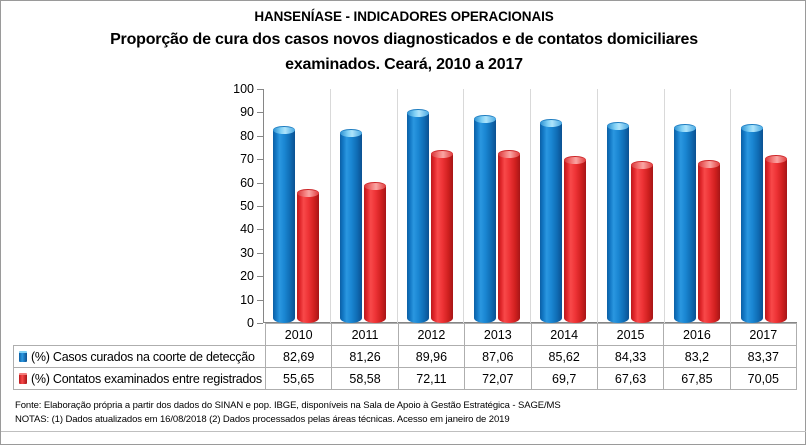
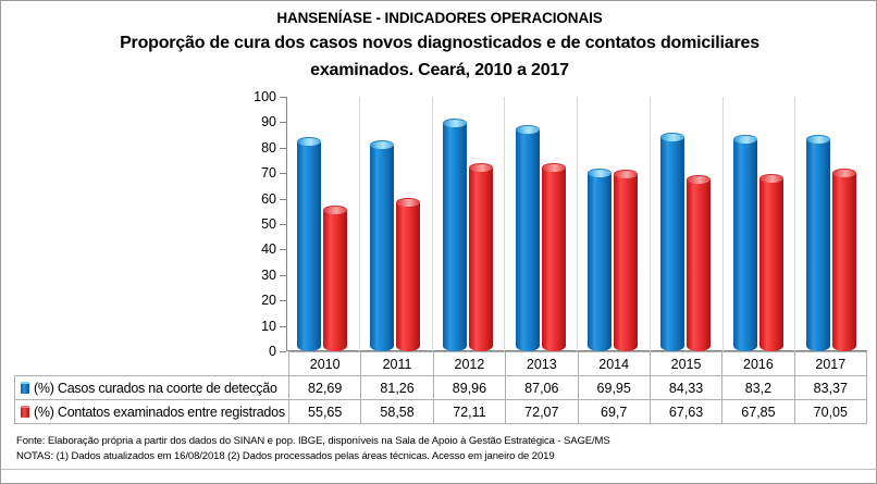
(%) Casos curados na coorte de detecção/2014: 85,62 -> 69,95
